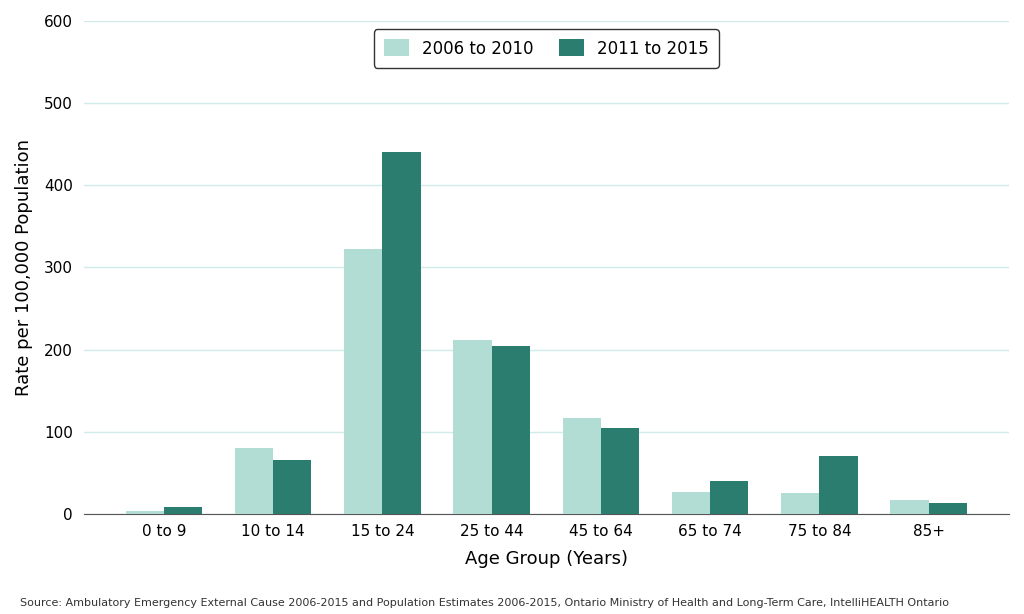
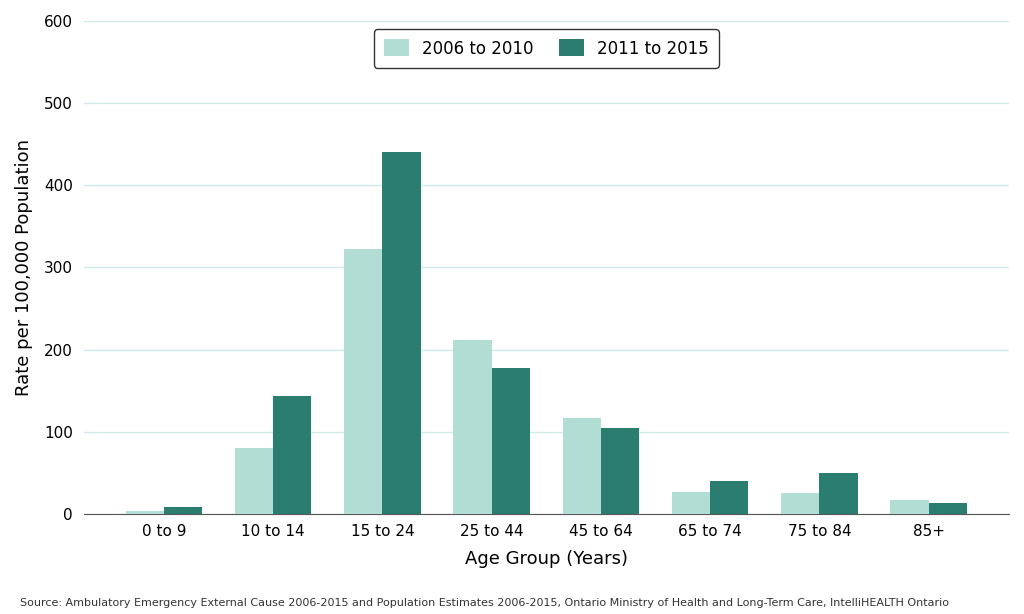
2011 to 2015/10 to 14: 66 -> 144
2011 to 2015/25 to 44: 204 -> 178
2011 to 2015/75 to 84: 70 -> 50
